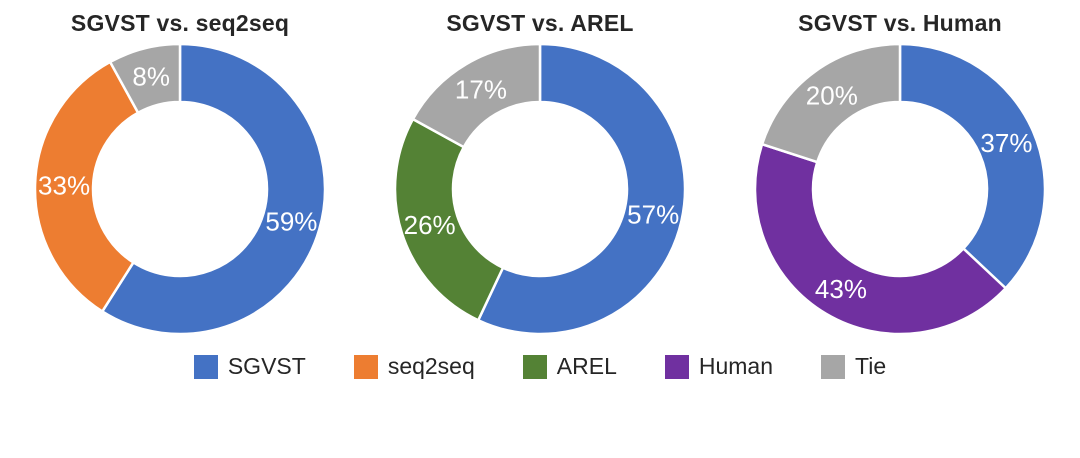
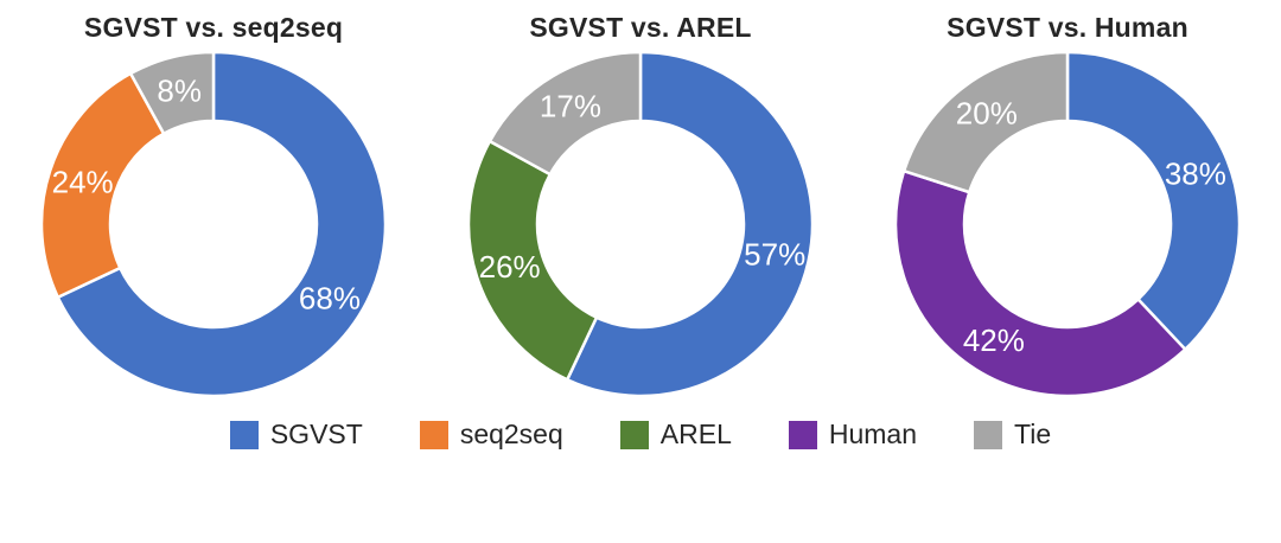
SGVST vs. seq2seq/SGVST: 59% -> 68%
SGVST vs. seq2seq/seq2seq: 33% -> 24%
SGVST vs. Human/SGVST: 37% -> 38%
SGVST vs. Human/Human: 43% -> 42%
